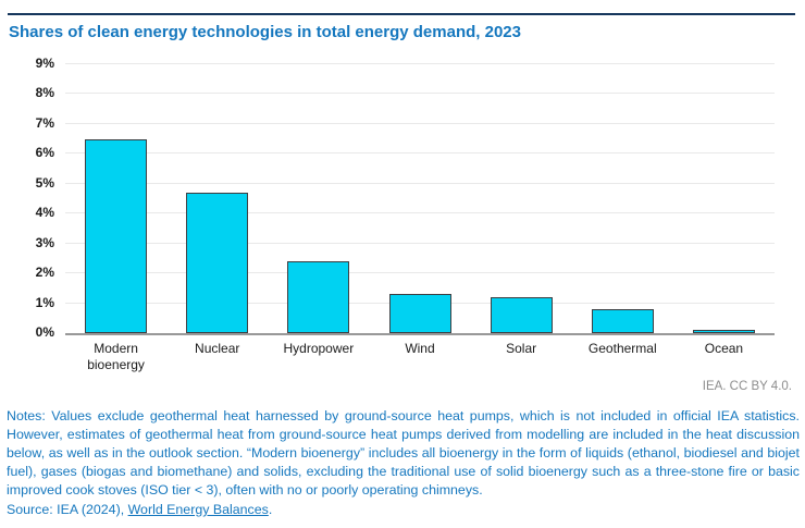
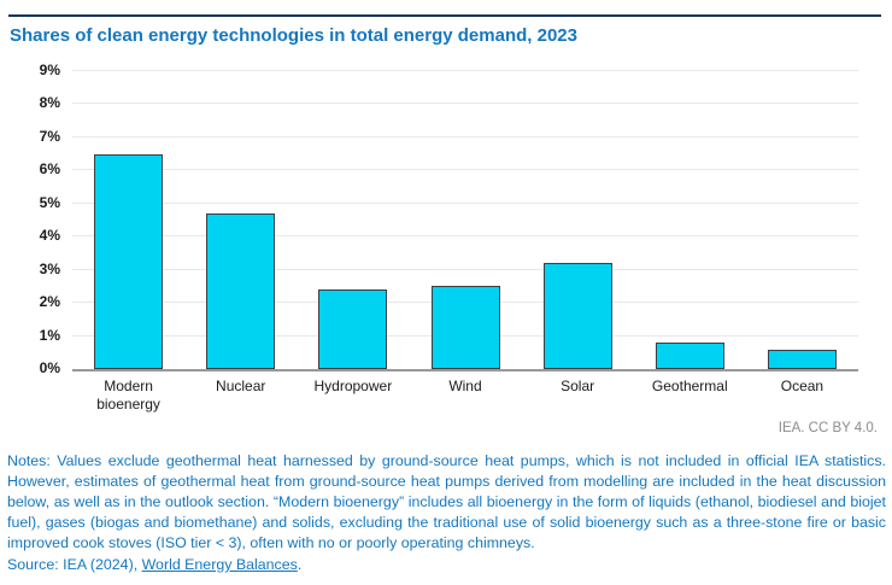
Wind: 1.3% -> 2.5%
Solar: 1.2% -> 3.2%
Ocean: 0.1% -> 0.6%
